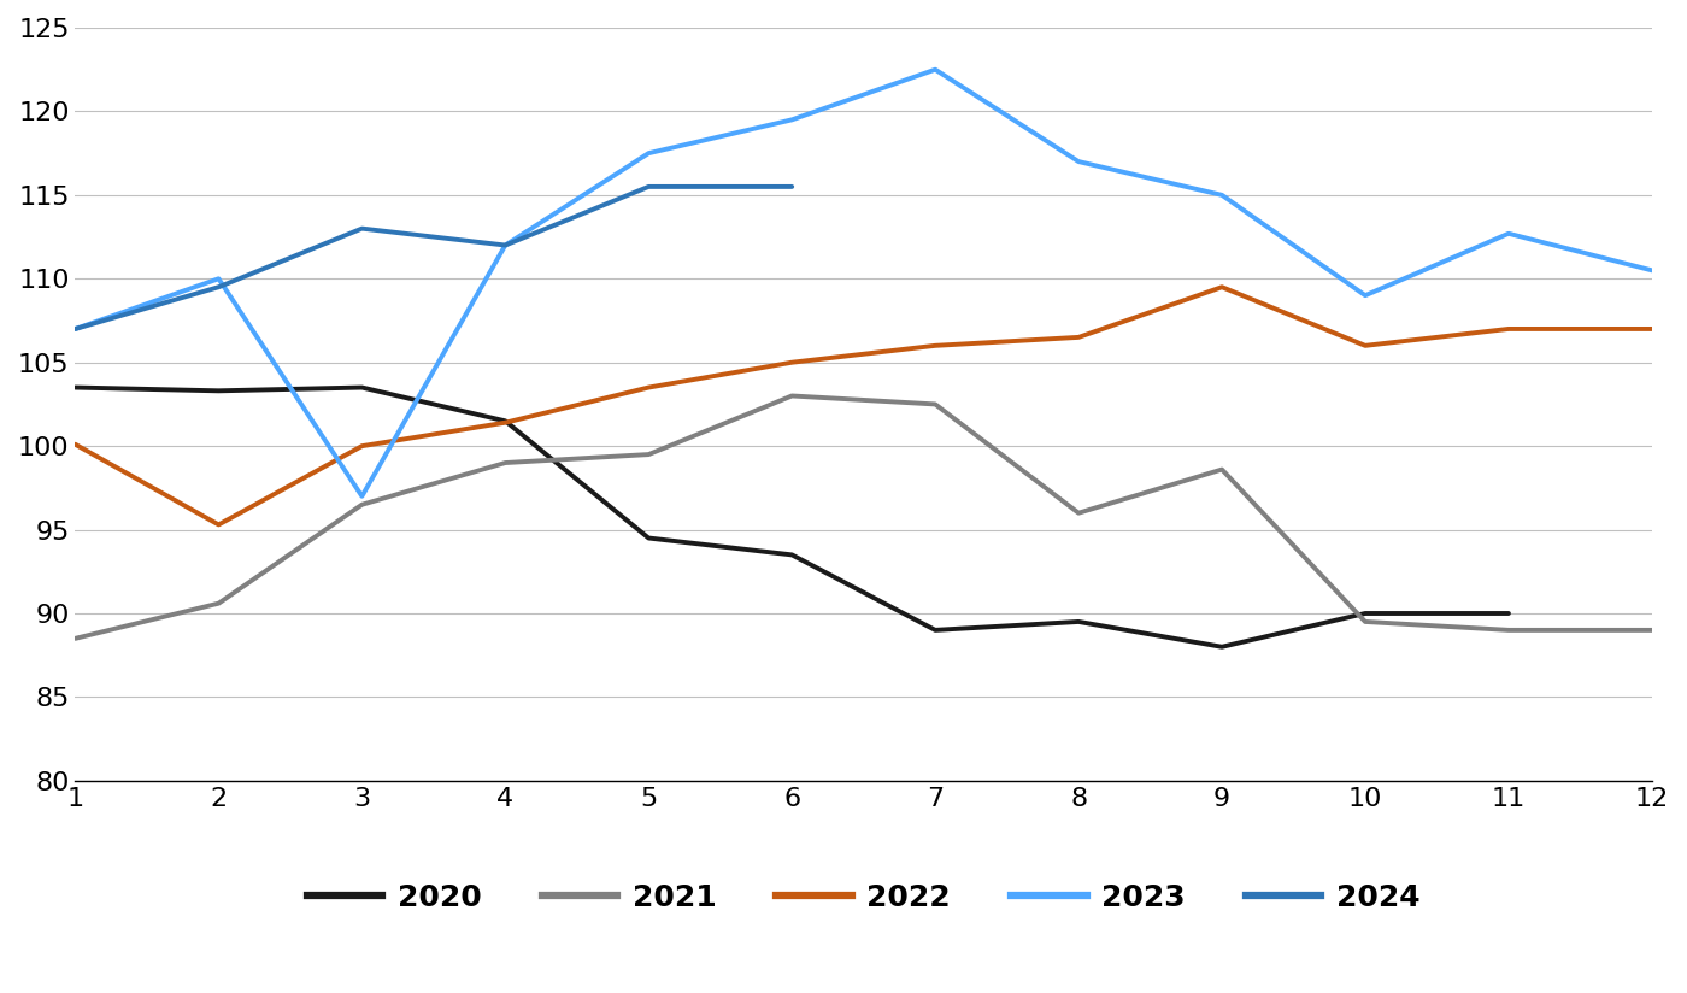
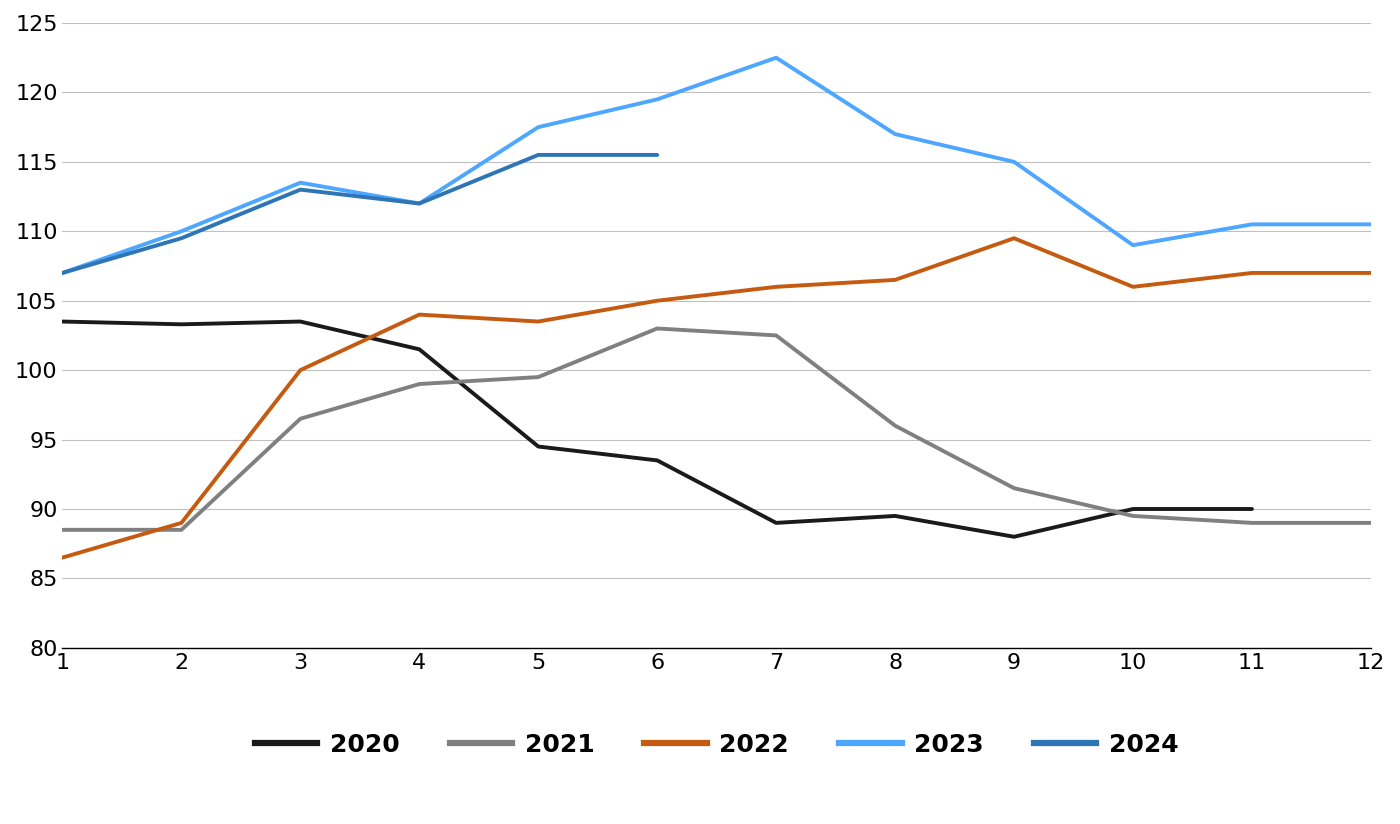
2022/1: 100.1 -> 86.5
2021/2: 90.6 -> 88.5
2022/2: 95.3 -> 89.0
2023/3: 97.0 -> 113.5
2022/4: 101.4 -> 104.0
2021/9: 98.6 -> 91.5
2023/11: 112.7 -> 110.5
